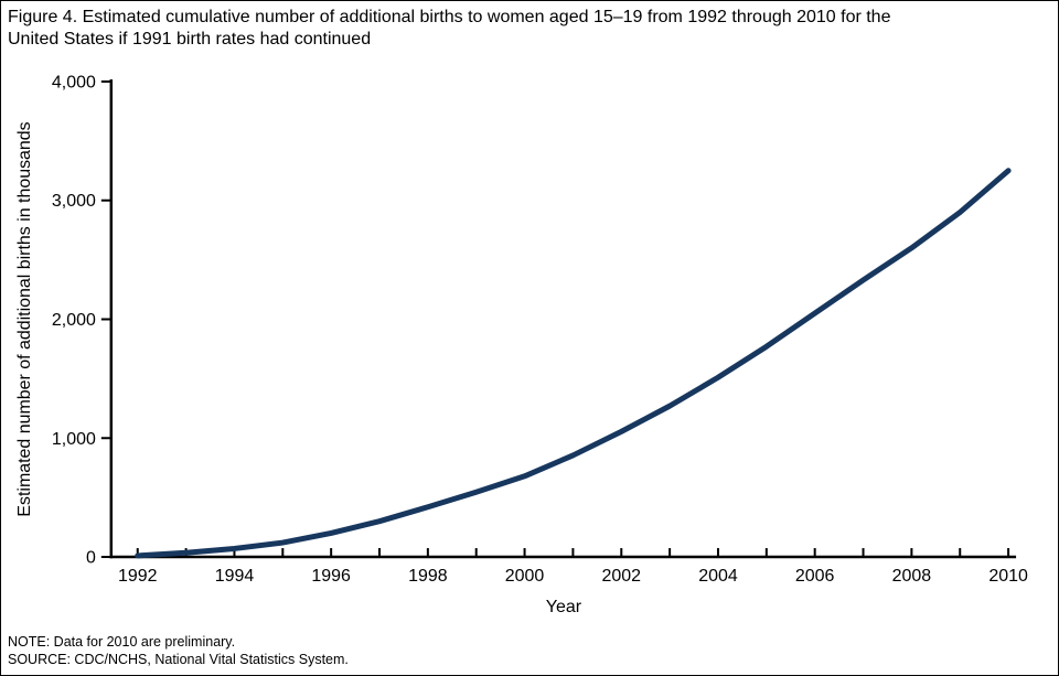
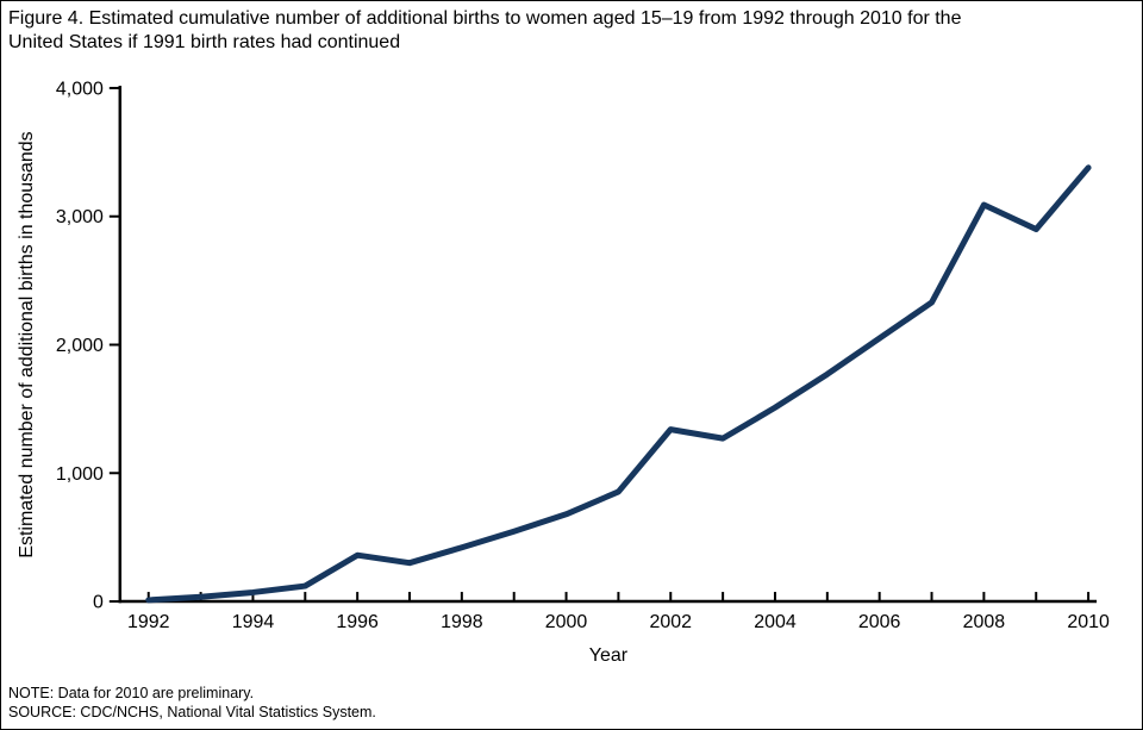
1996: 200 -> 360
2002: 1060 -> 1340
2008: 2600 -> 3090
2010: 3250 -> 3380
